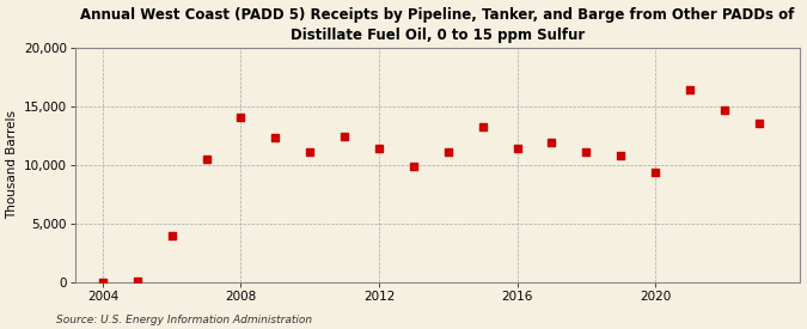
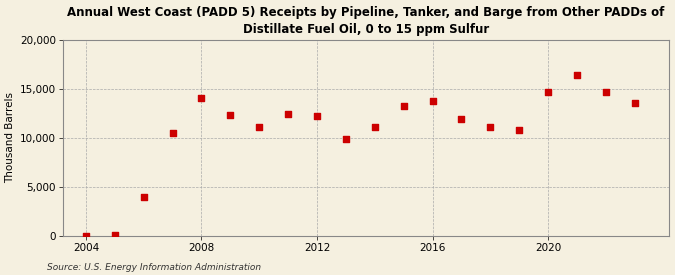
2012: 11,400 -> 12,200
2016: 11,400 -> 13,700
2020: 9,400 -> 14,700
